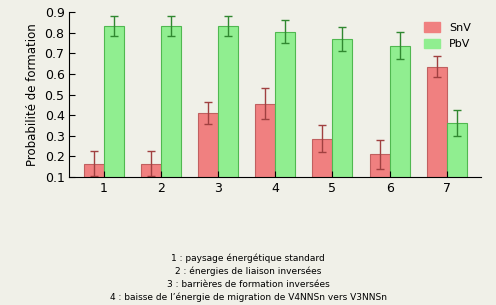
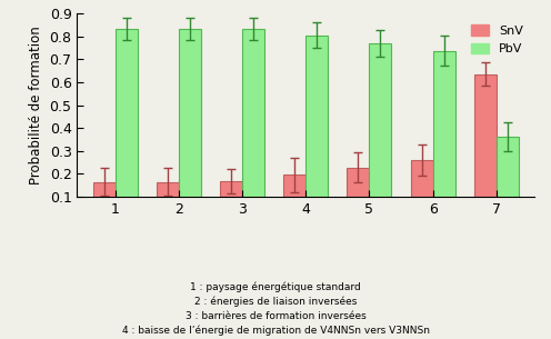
SnV/3: 0.410 -> 0.168
SnV/4: 0.455 -> 0.195
SnV/5: 0.285 -> 0.228
SnV/6: 0.210 -> 0.260
